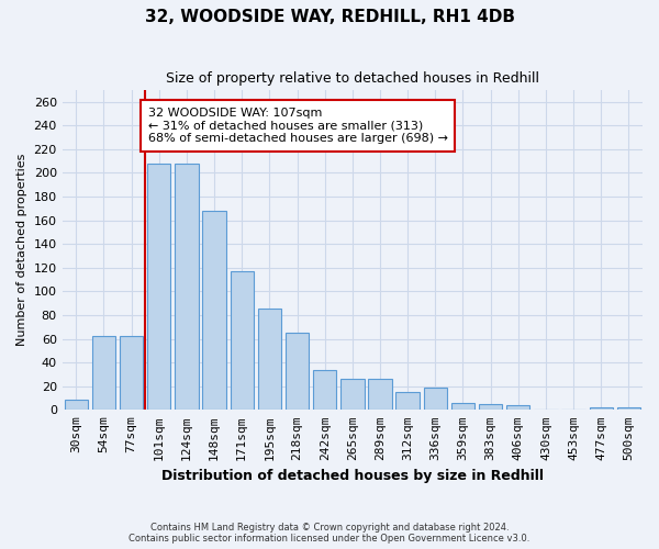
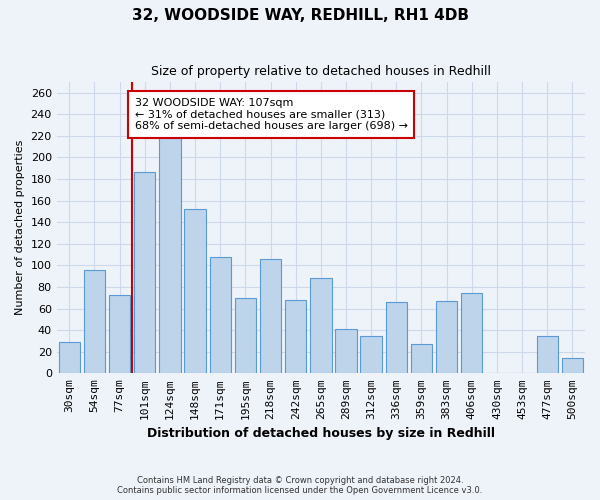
30sqm: 9 -> 29
54sqm: 62 -> 96
77sqm: 62 -> 73
101sqm: 208 -> 187
124sqm: 208 -> 218
148sqm: 168 -> 152
171sqm: 117 -> 108
195sqm: 86 -> 70
218sqm: 65 -> 106
242sqm: 34 -> 68
265sqm: 26 -> 88
289sqm: 26 -> 41
312sqm: 15 -> 35
336sqm: 19 -> 66
359sqm: 6 -> 27
383sqm: 5 -> 67
406sqm: 4 -> 74
477sqm: 2 -> 35
500sqm: 2 -> 14
